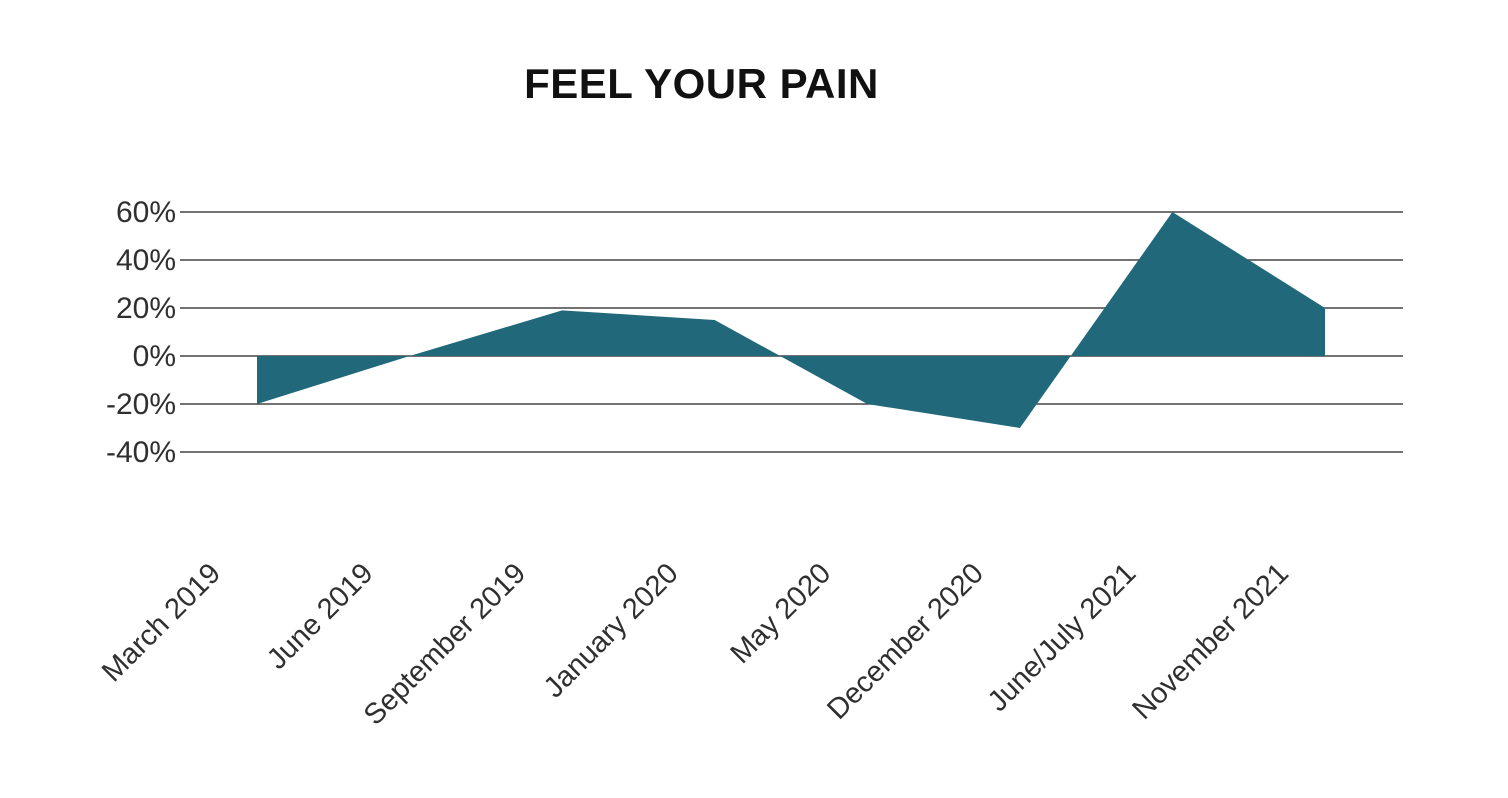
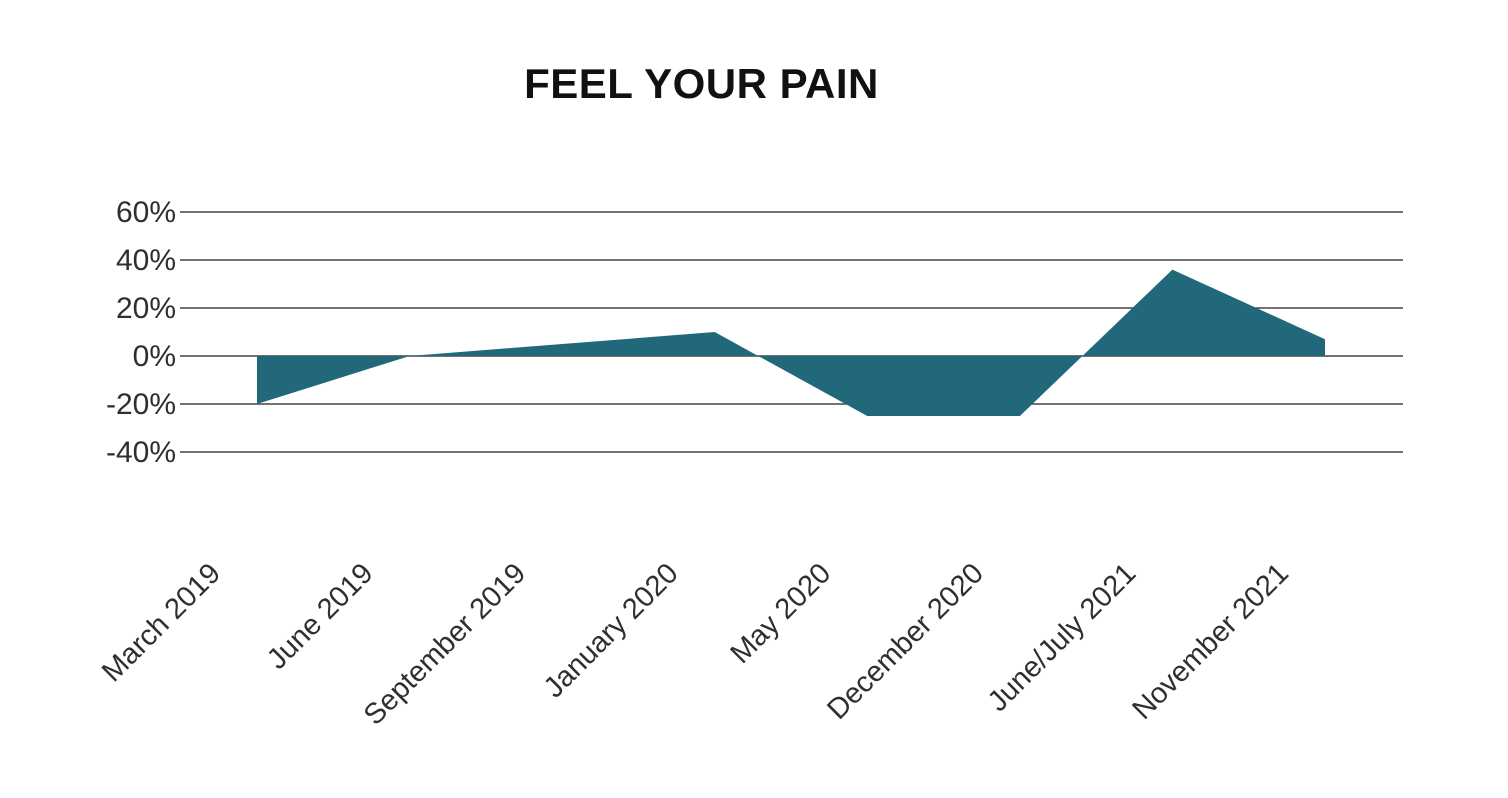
September 2019: 19% -> 5%
January 2020: 15% -> 10%
May 2020: -20% -> -25%
December 2020: -30% -> -25%
June/July 2021: 60% -> 36%
November 2021: 20% -> 7%
